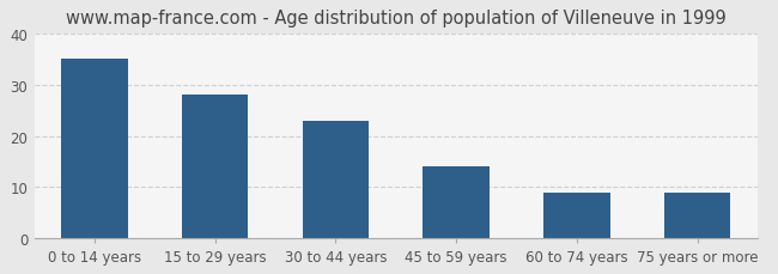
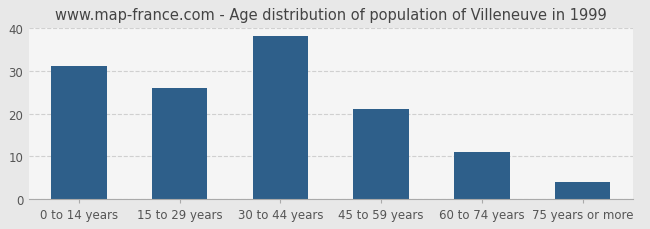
0 to 14 years: 35 -> 31
15 to 29 years: 28 -> 26
30 to 44 years: 23 -> 38
45 to 59 years: 14 -> 21
60 to 74 years: 9 -> 11
75 years or more: 9 -> 4
